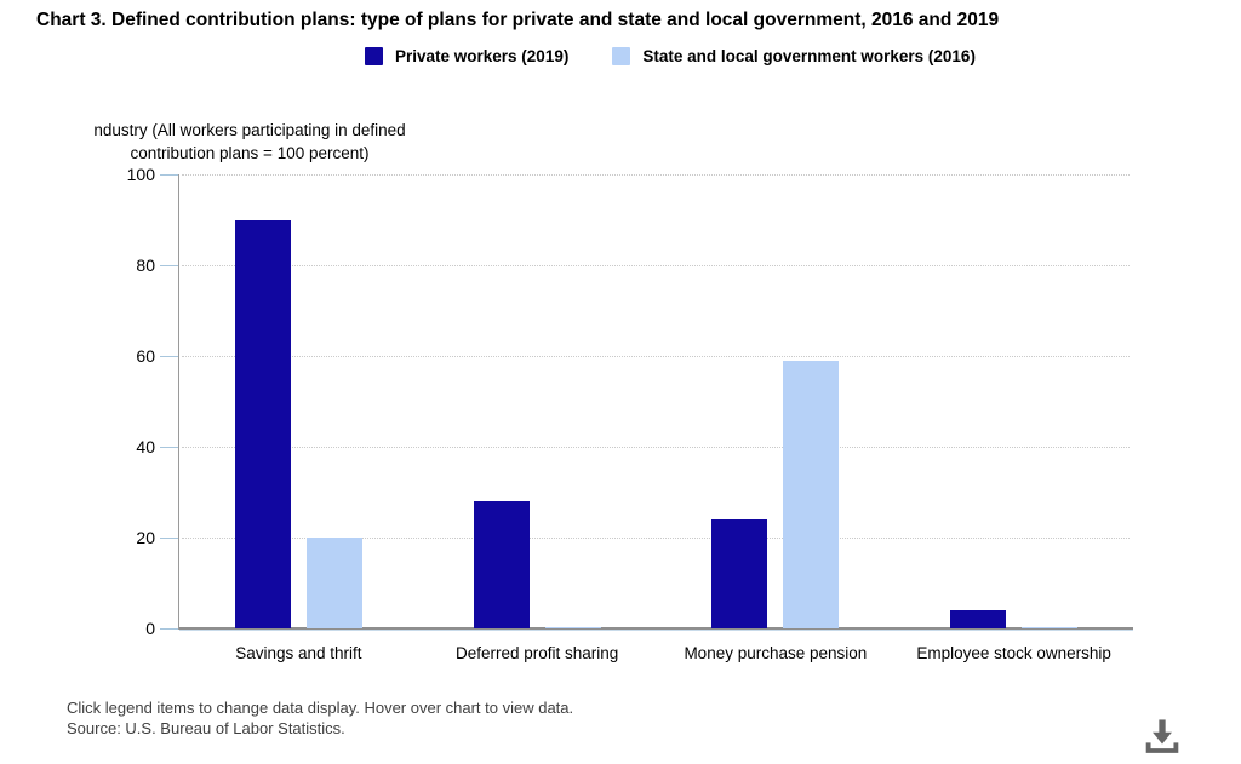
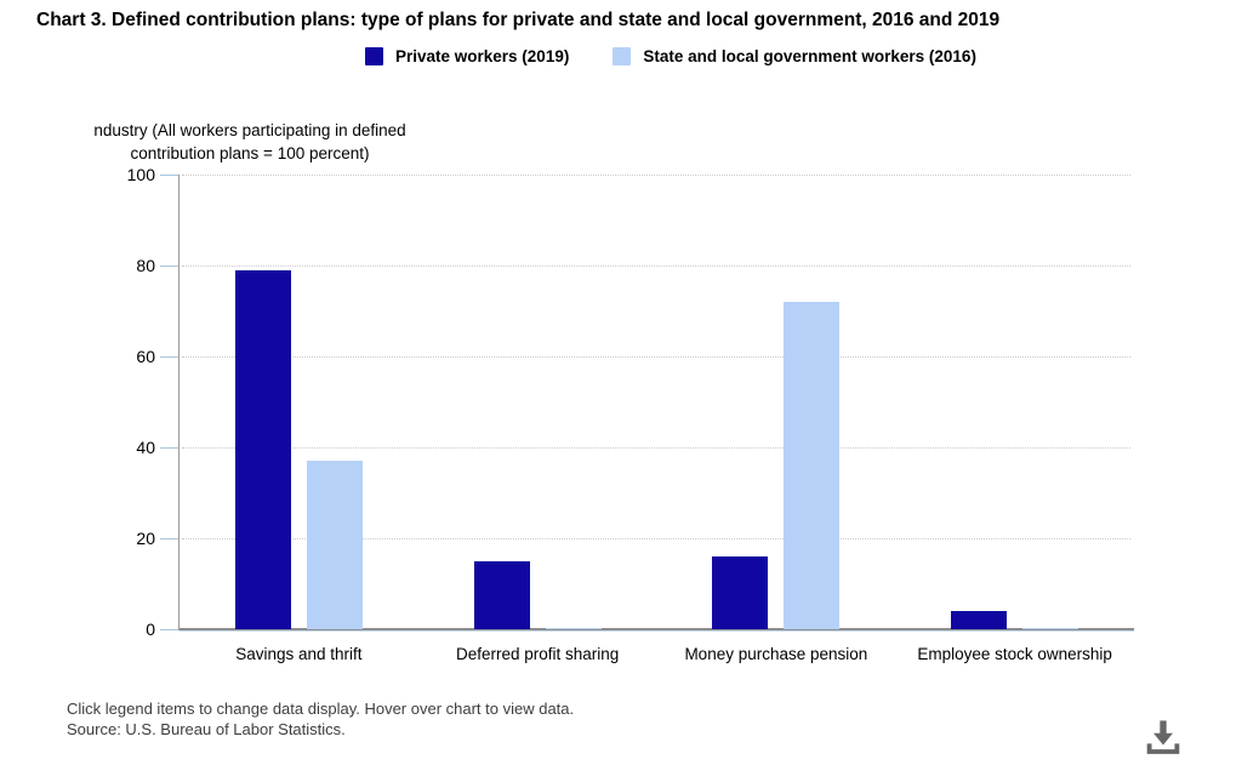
Private workers (2019)/Savings and thrift: 90 -> 79
State and local government workers (2016)/Savings and thrift: 20 -> 37
Private workers (2019)/Deferred profit sharing: 28 -> 15
Private workers (2019)/Money purchase pension: 24 -> 16
State and local government workers (2016)/Money purchase pension: 59 -> 72
